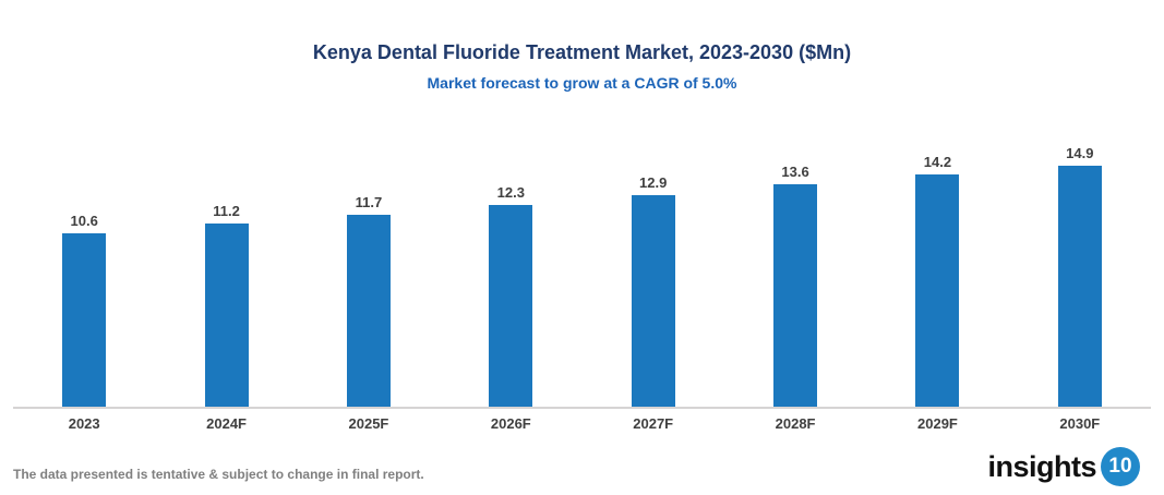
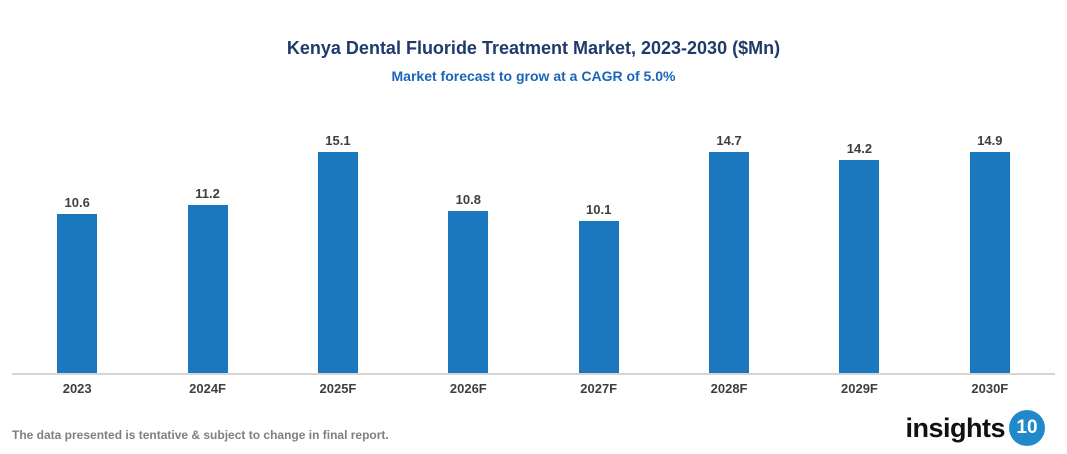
2025F: 11.7 -> 15.1
2026F: 12.3 -> 10.8
2027F: 12.9 -> 10.1
2028F: 13.6 -> 14.7
